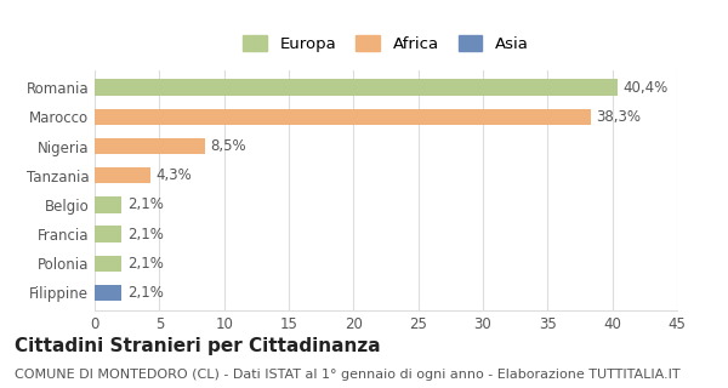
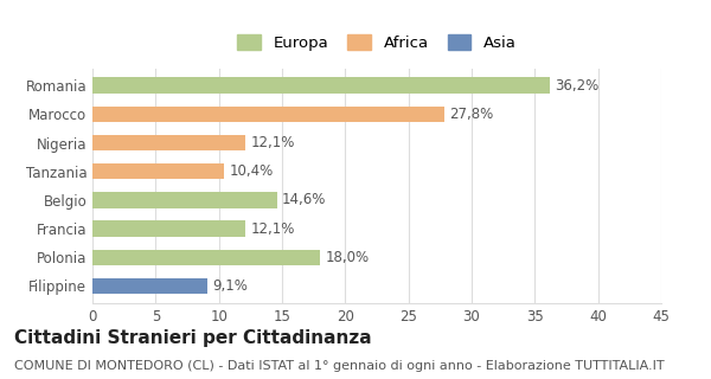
Romania: 40,4% -> 36,2%
Marocco: 38,3% -> 27,8%
Nigeria: 8,5% -> 12,1%
Tanzania: 4,3% -> 10,4%
Belgio: 2,1% -> 14,6%
Francia: 2,1% -> 12,1%
Polonia: 2,1% -> 18,0%
Filippine: 2,1% -> 9,1%
